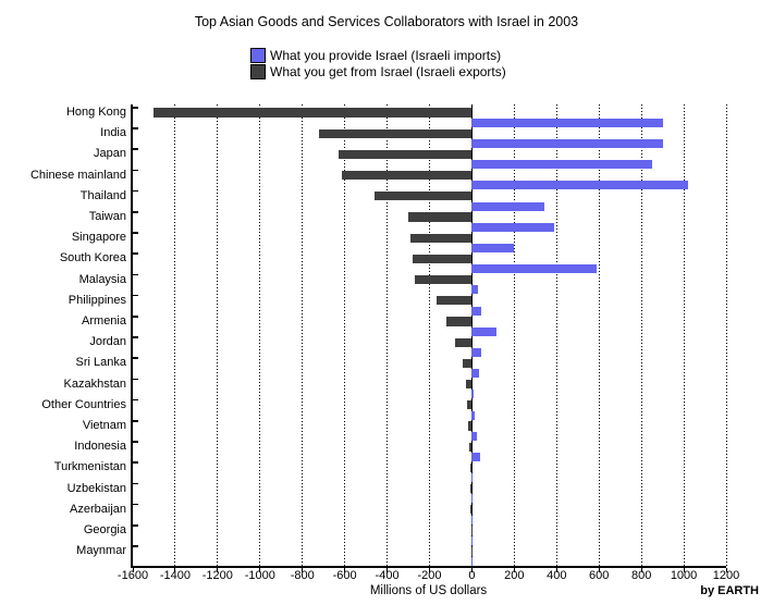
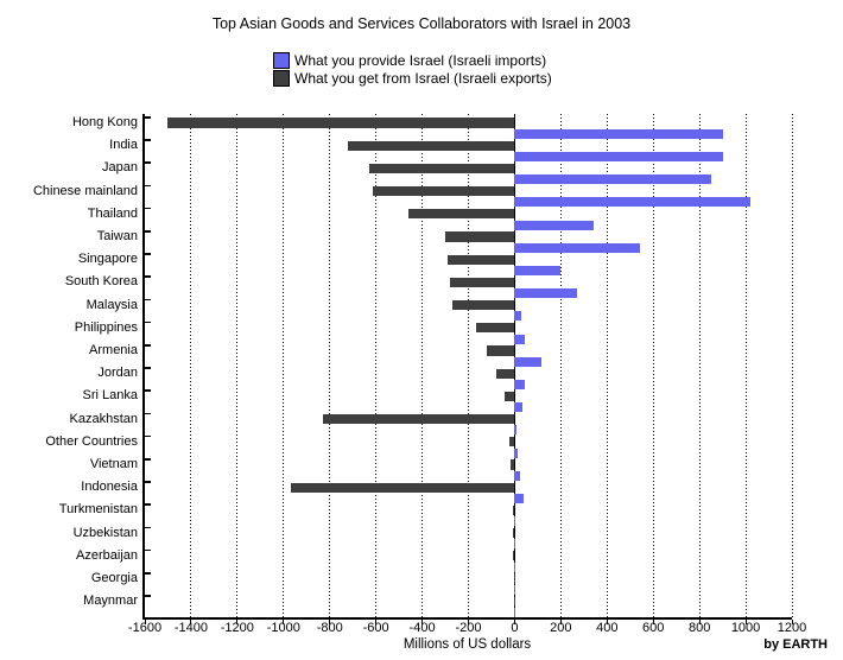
What you provide Israel (Israeli imports)/Taiwan: 390 -> 540
What you provide Israel (Israeli imports)/South Korea: 590 -> 270
What you get from Israel (Israeli exports)/Kazakhstan: -30 -> -830
What you get from Israel (Israeli exports)/Indonesia: -20 -> -970
